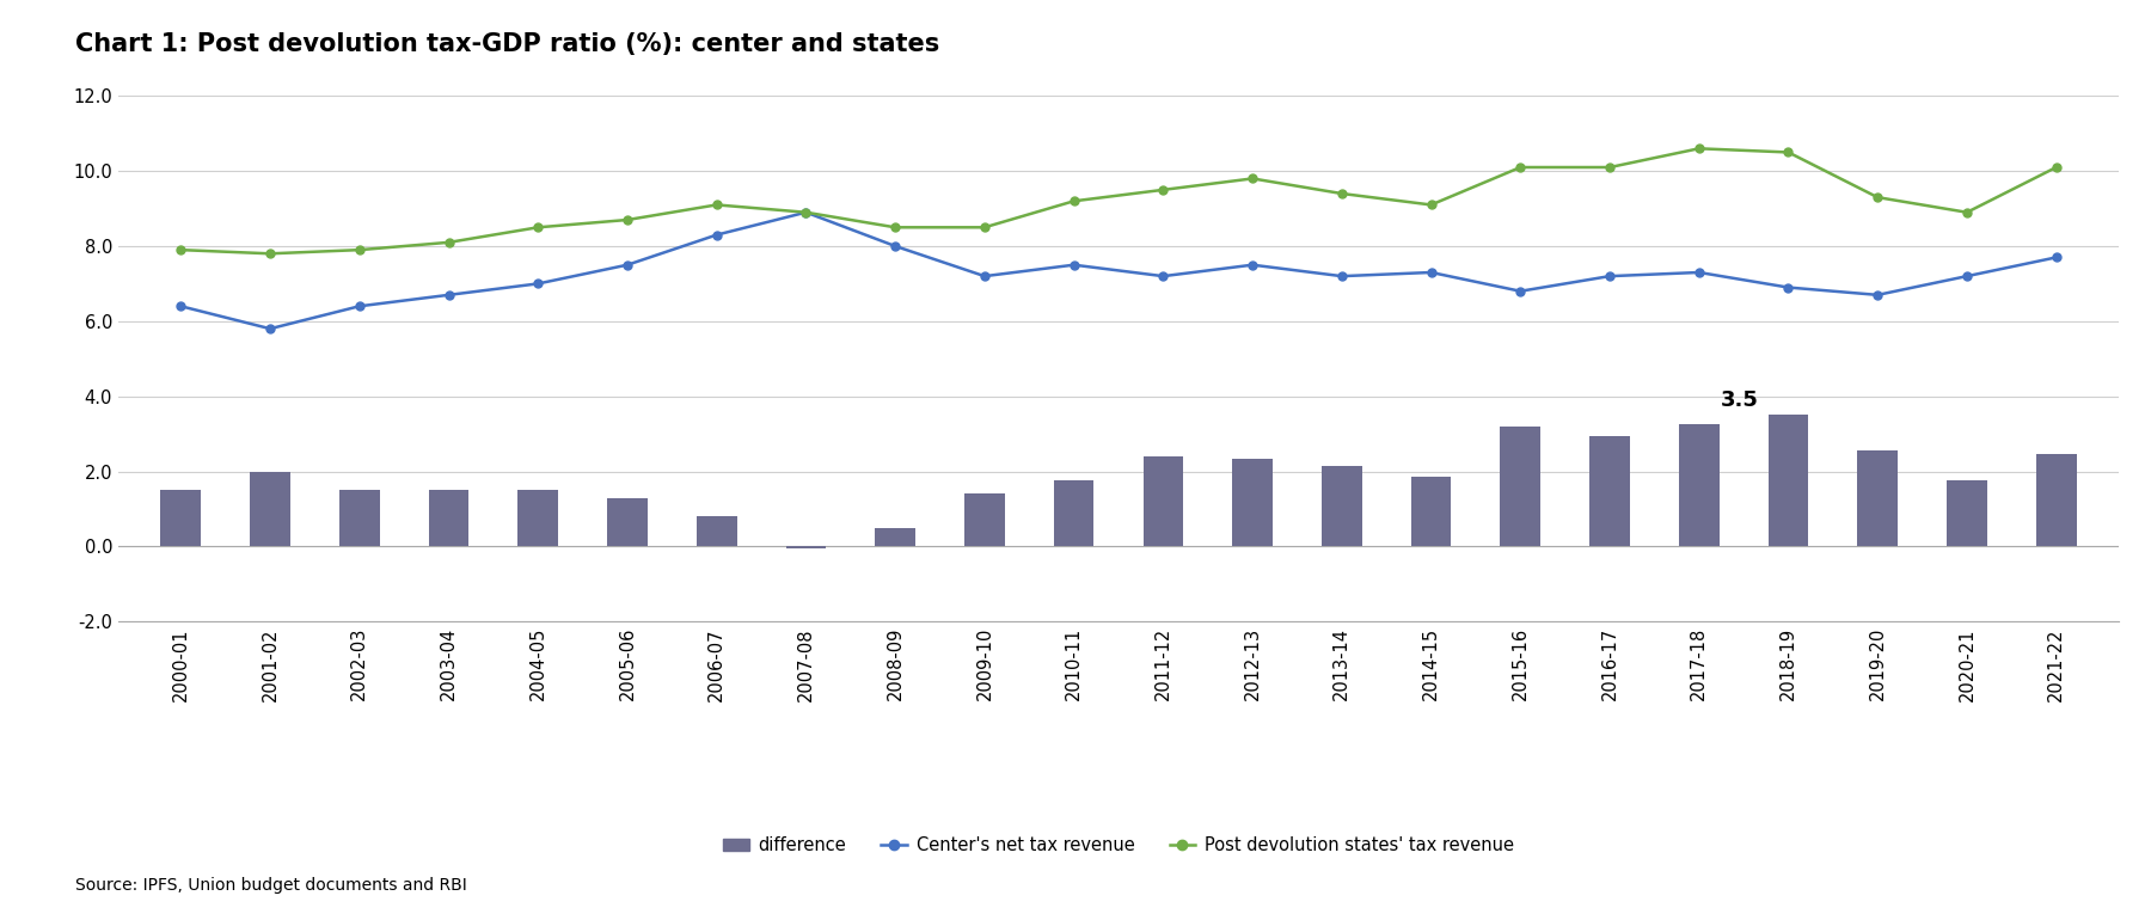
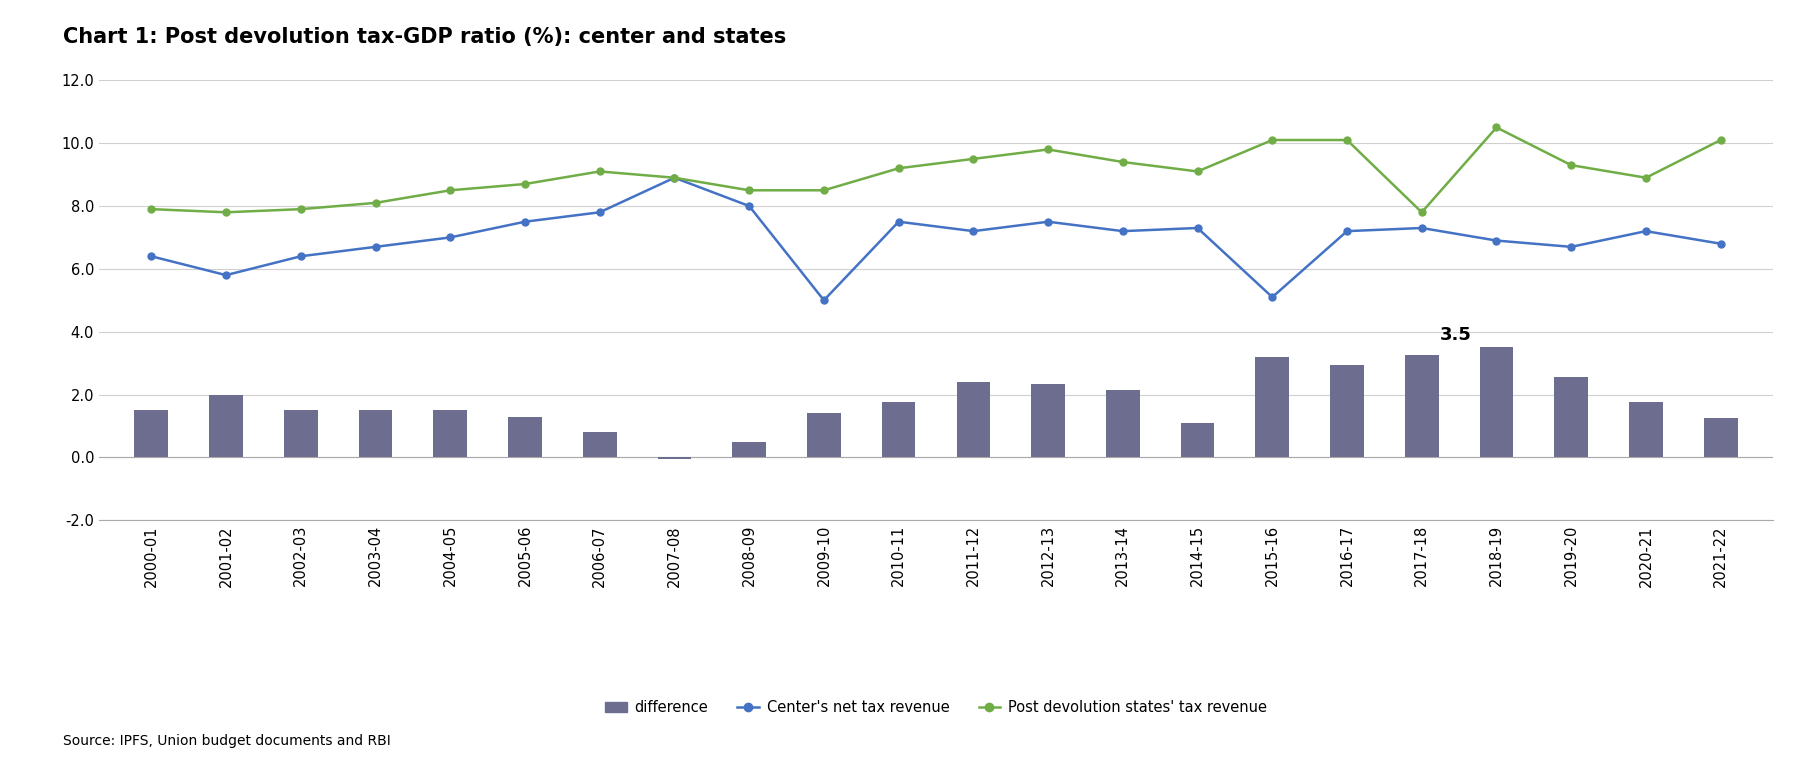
Center's net tax revenue/2006-07: 8.3 -> 7.8
Center's net tax revenue/2009-10: 7.2 -> 5.0
difference/2014-15: 1.85 -> 1.10
Center's net tax revenue/2015-16: 6.8 -> 5.1
Post devolution states' tax revenue/2017-18: 10.6 -> 7.8
Center's net tax revenue/2021-22: 7.7 -> 6.8
difference/2021-22: 2.45 -> 1.25
